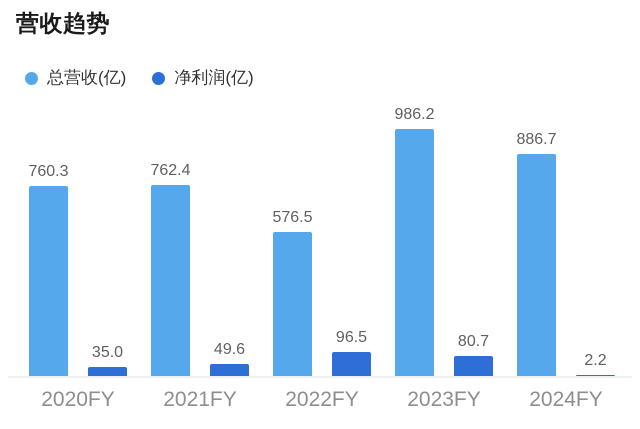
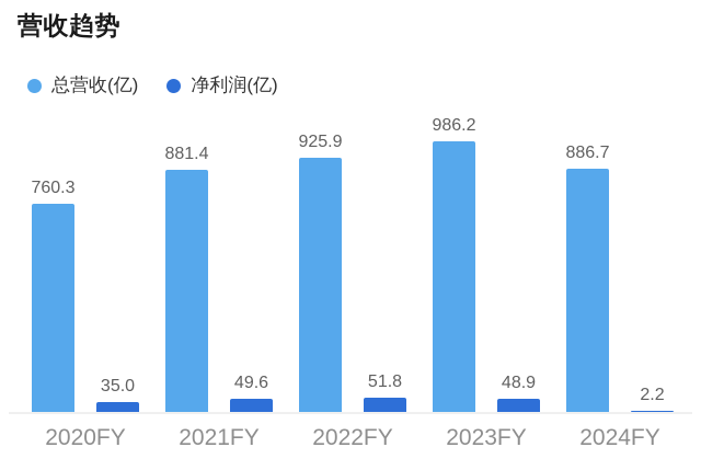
总营收(亿)/2021FY: 762.4 -> 881.4
总营收(亿)/2022FY: 576.5 -> 925.9
净利润(亿)/2022FY: 96.5 -> 51.8
净利润(亿)/2023FY: 80.7 -> 48.9
